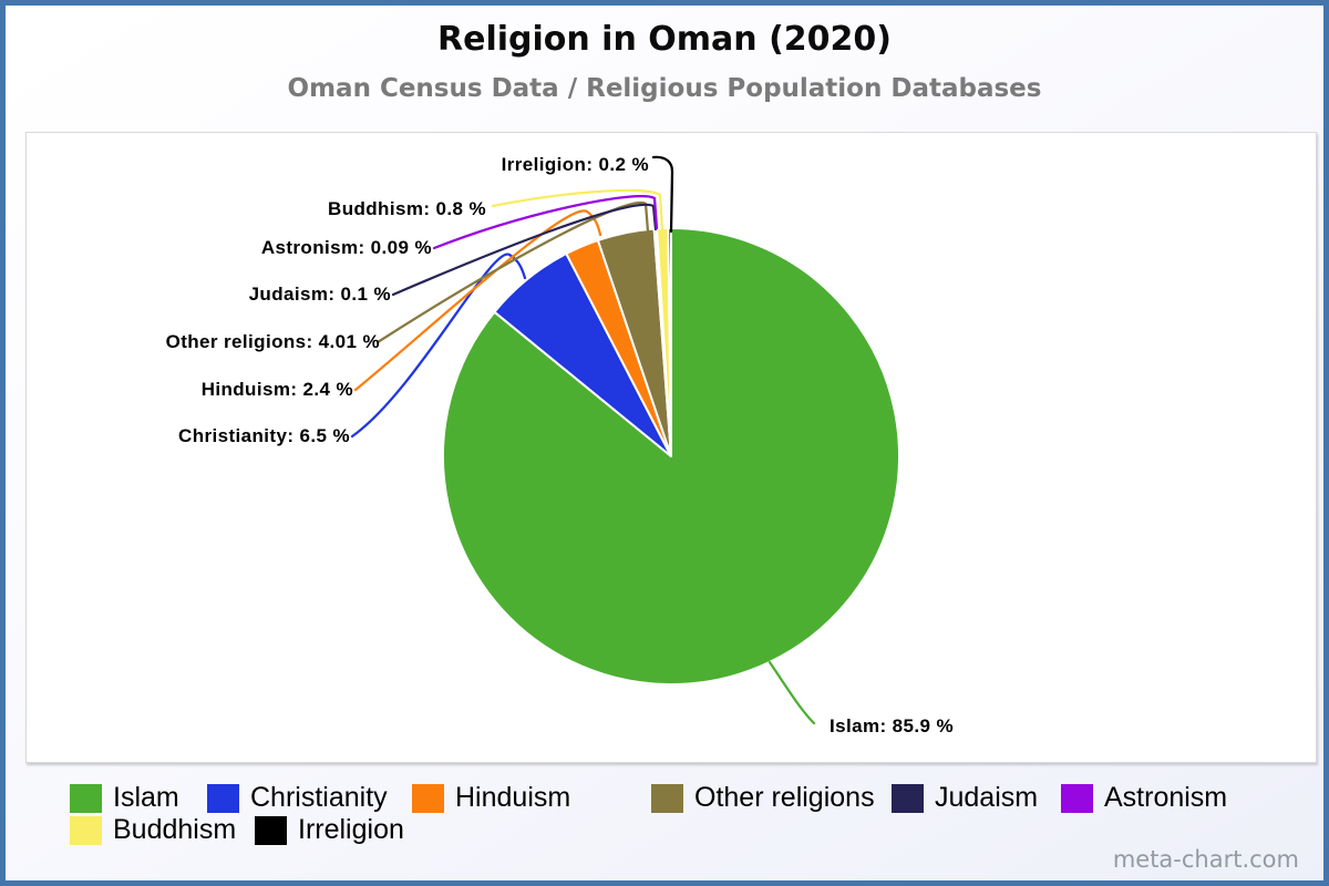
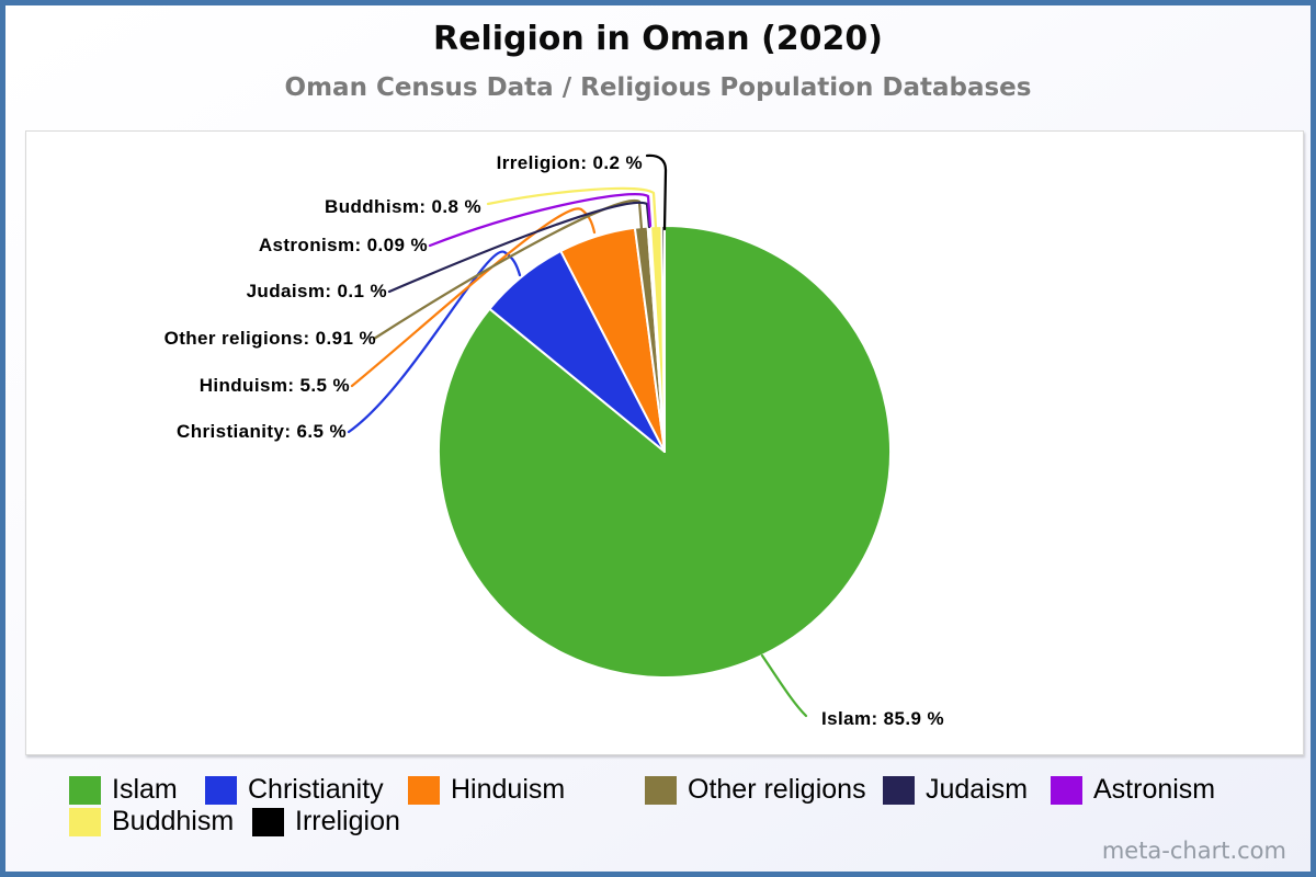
Hinduism: 2.4 -> 5.5
Other religions: 4.01 -> 0.91
